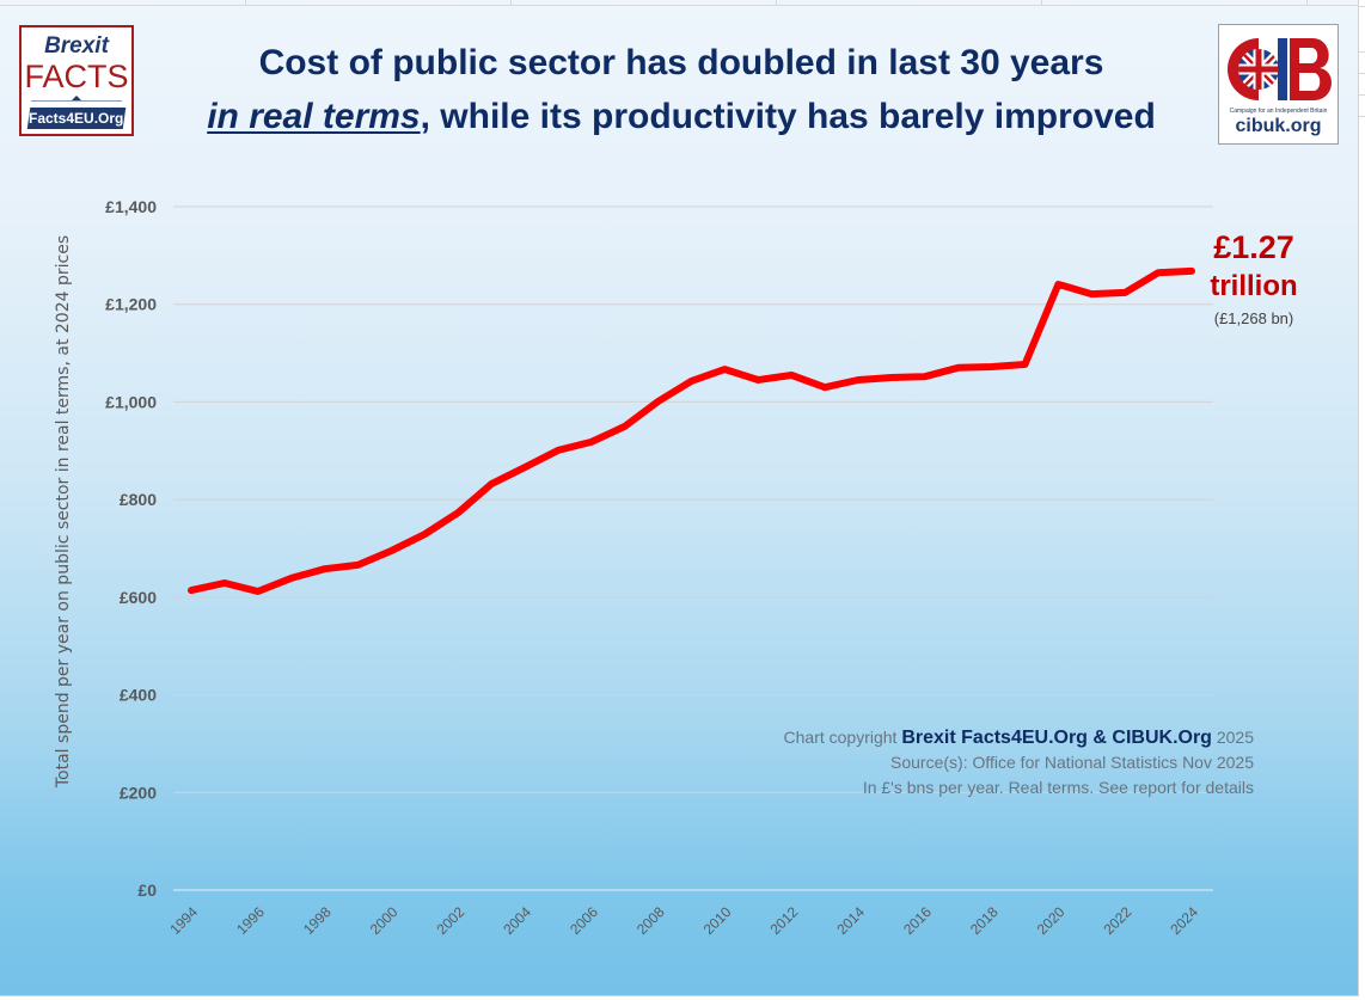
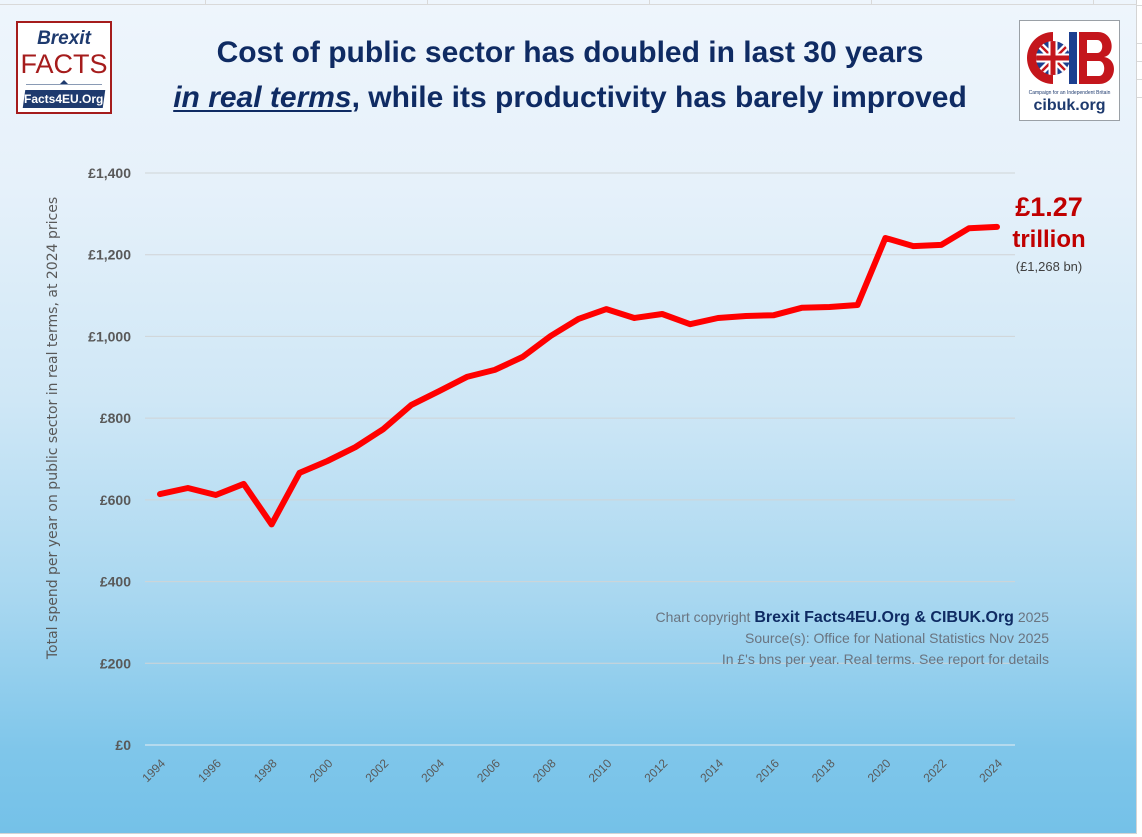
1998: £660 -> £540
